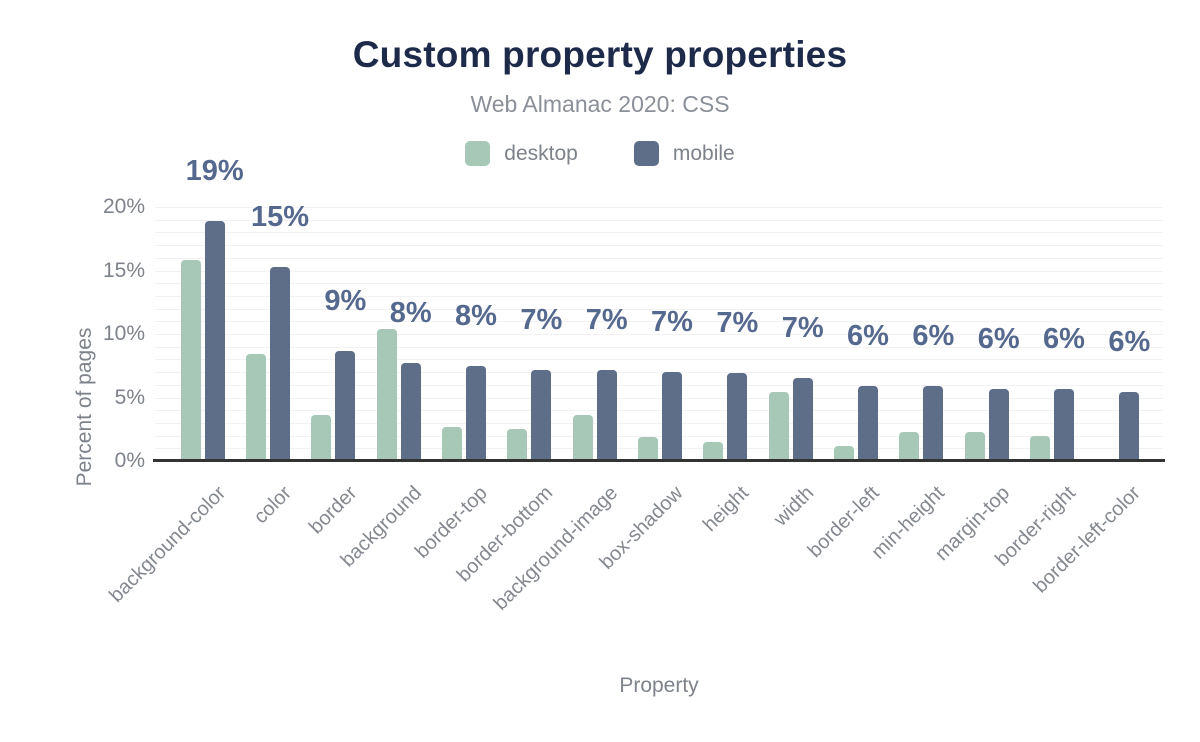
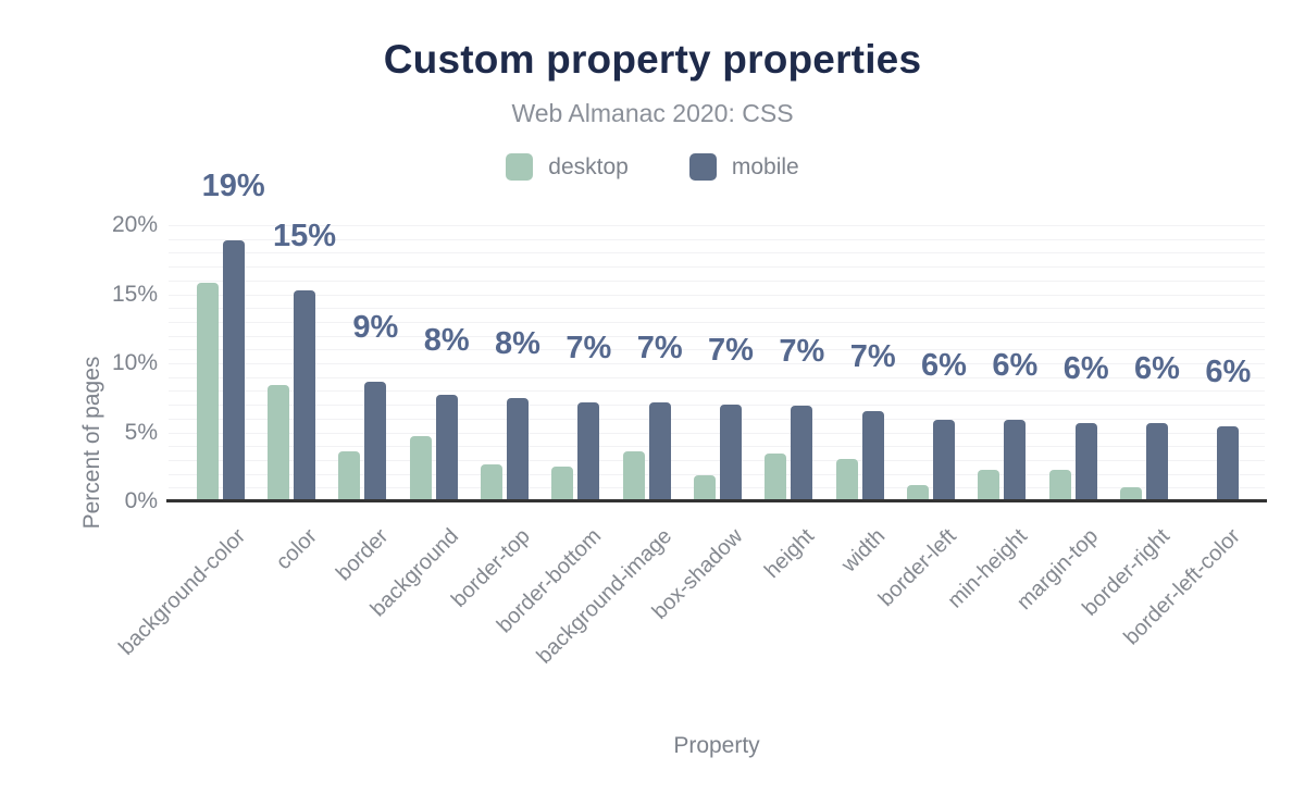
desktop/background: 10.4% -> 4.7%
desktop/height: 1.5% -> 3.5%
desktop/width: 5.4% -> 3.1%
desktop/border-right: 2.0% -> 1.0%
